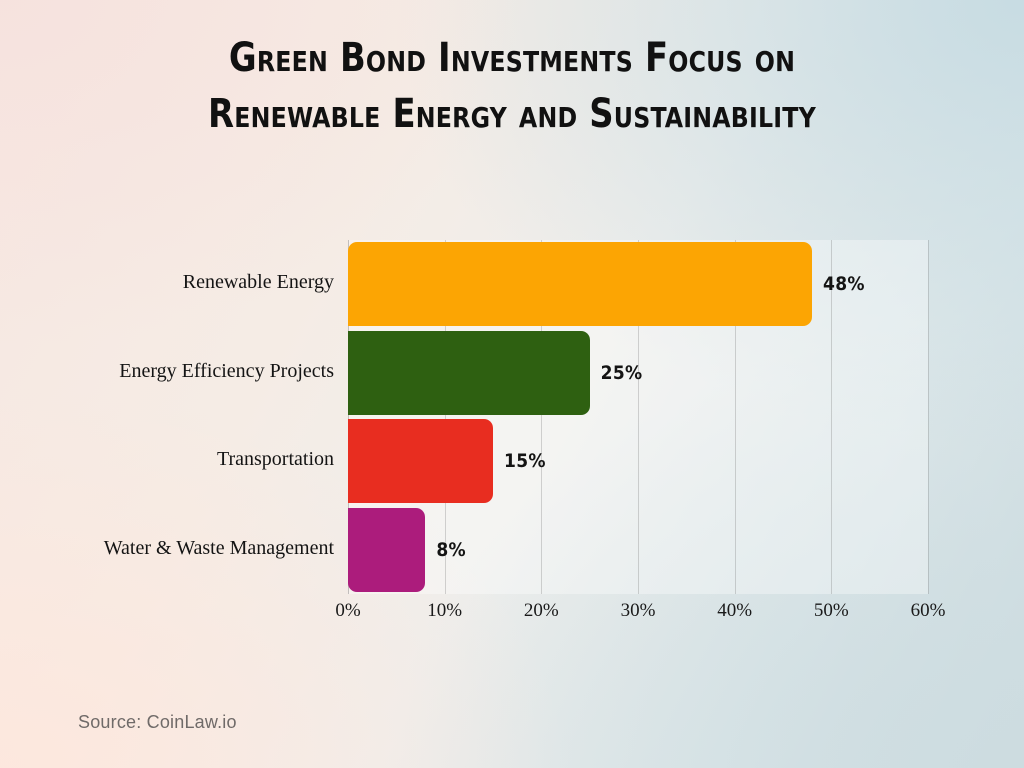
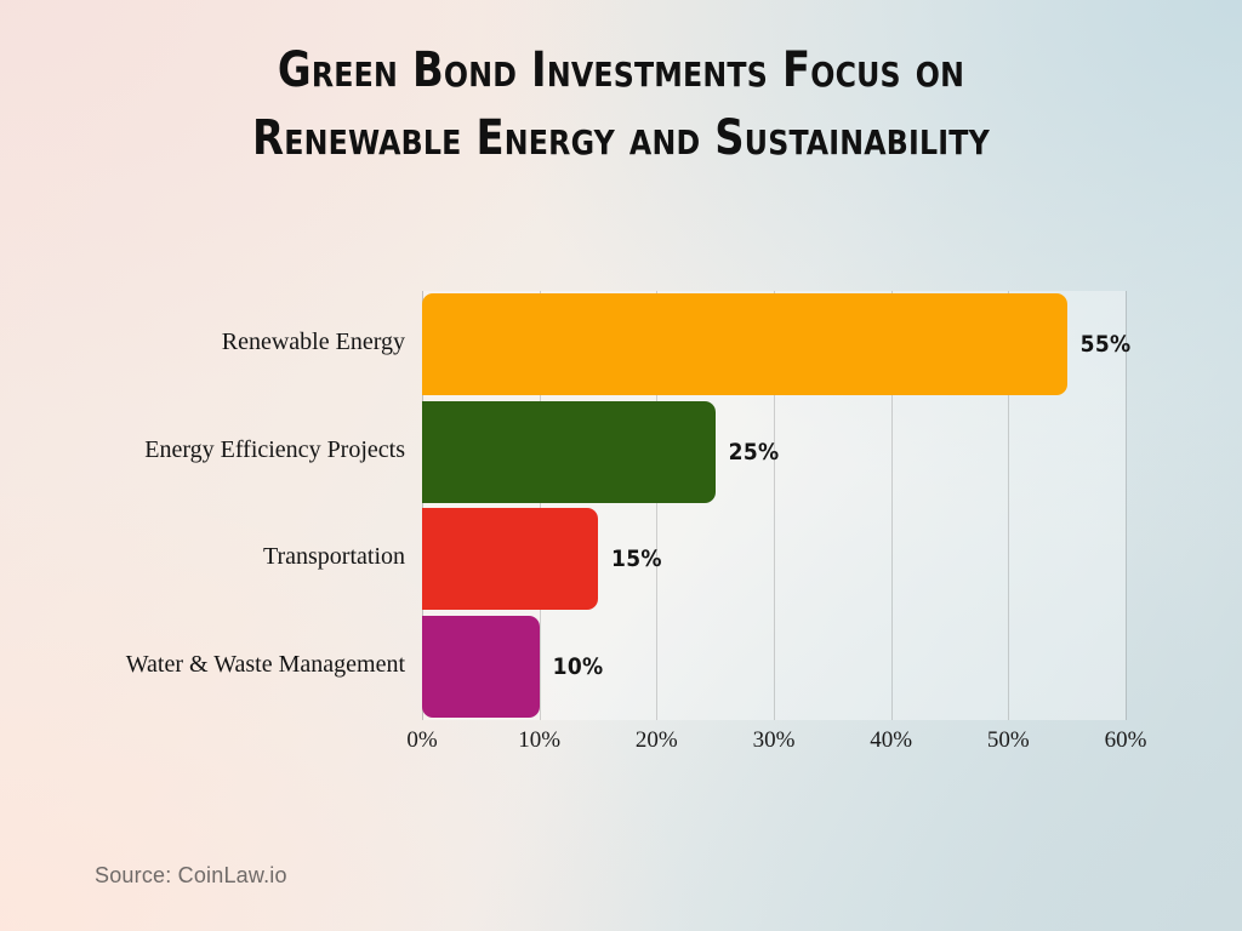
Renewable Energy: 48% -> 55%
Water & Waste Management: 8% -> 10%
